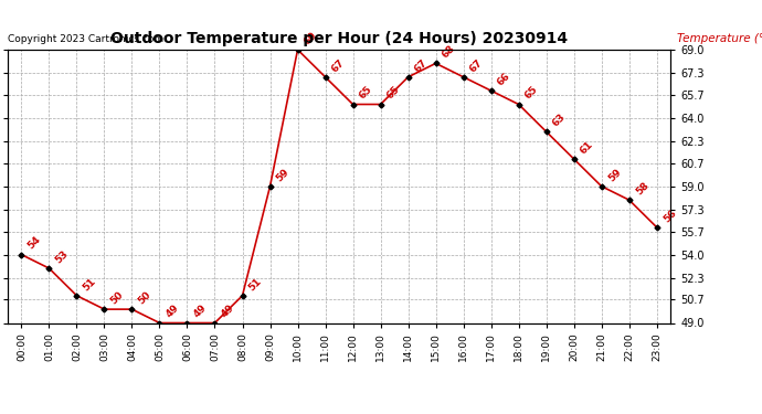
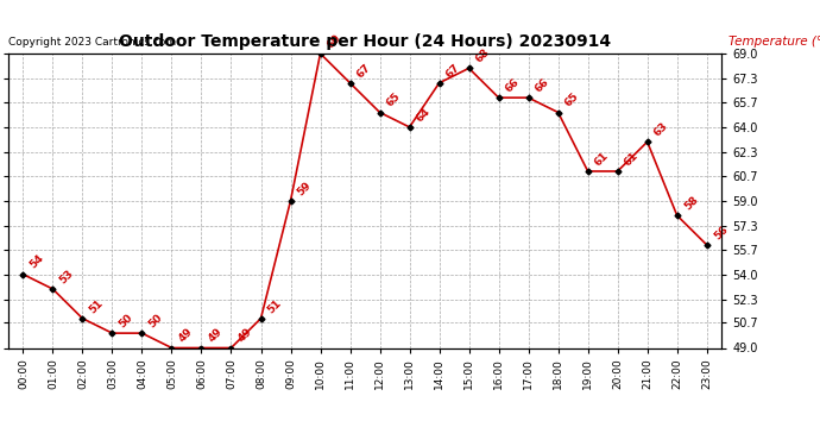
13:00: 65 -> 64
16:00: 67 -> 66
19:00: 63 -> 61
21:00: 59 -> 63
